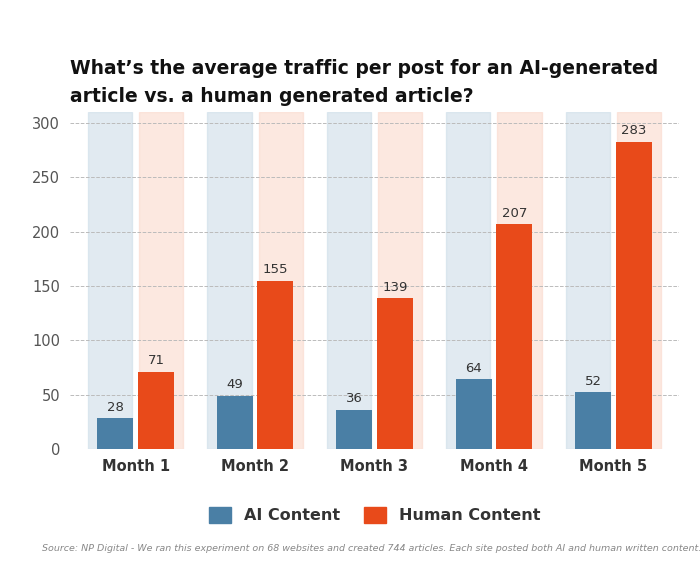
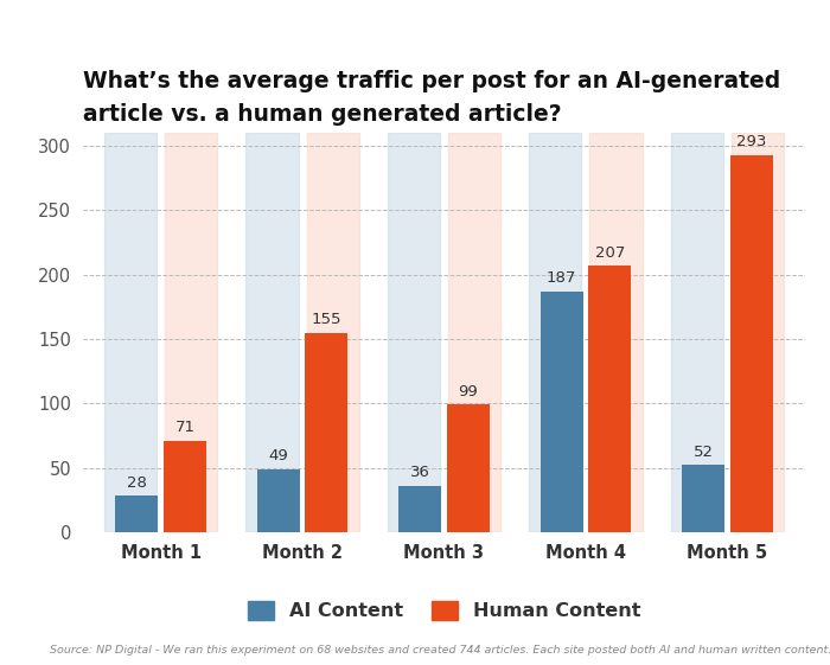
Human Content/Month 3: 139 -> 99
AI Content/Month 4: 64 -> 187
Human Content/Month 5: 283 -> 293
